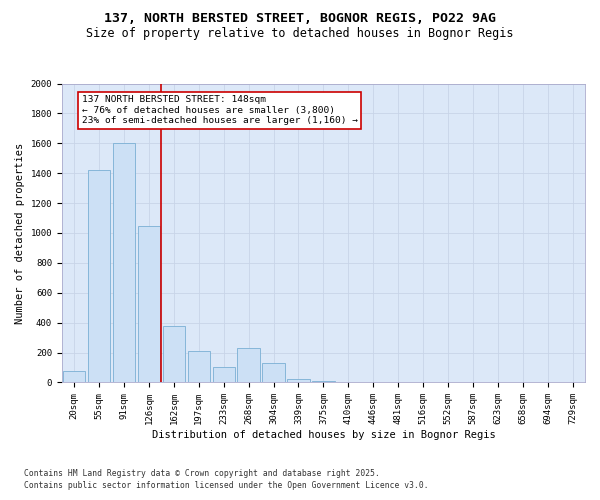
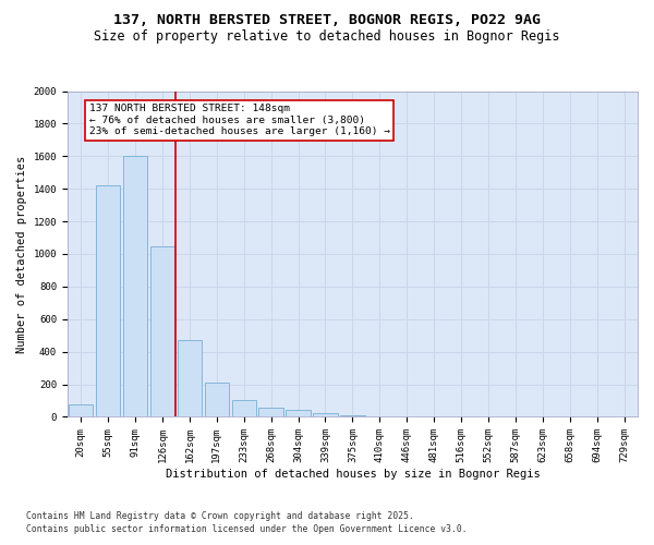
162sqm: 380 -> 470
268sqm: 230 -> 60
304sqm: 130 -> 40
